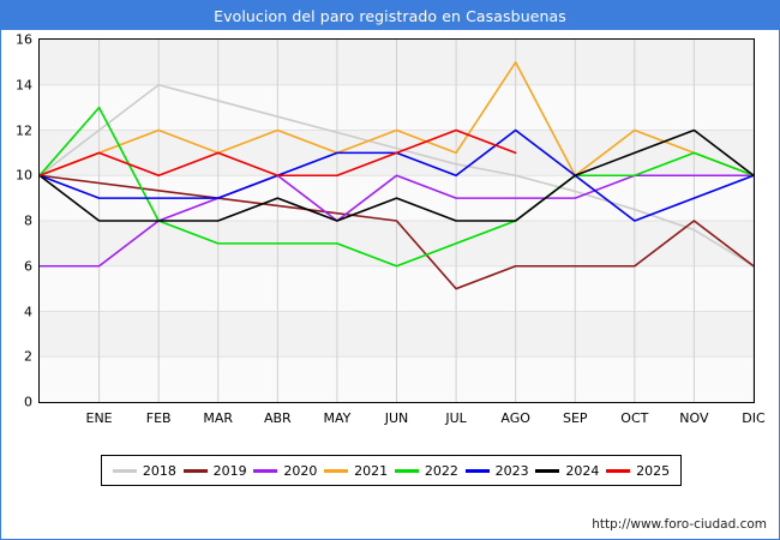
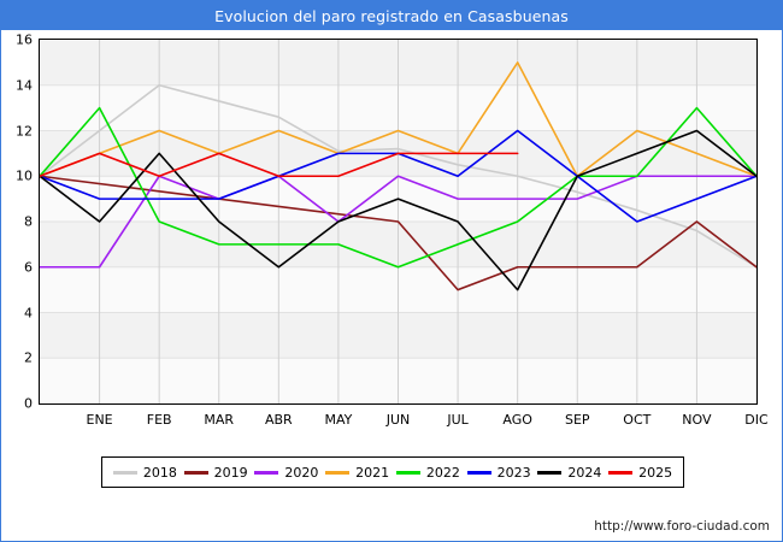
2020/FEB: 8 -> 10
2024/FEB: 8 -> 11
2024/ABR: 9 -> 6
2018/MAY: 11.9 -> 11.1
2025/JUL: 12 -> 11
2024/AGO: 8 -> 5
2022/NOV: 11 -> 13
